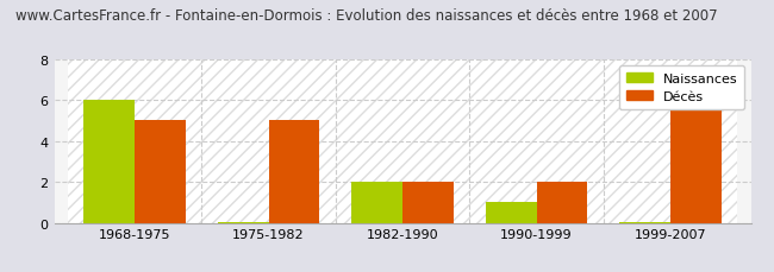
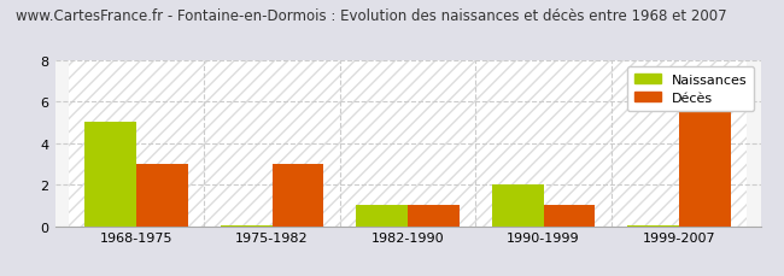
Naissances/1968-1975: 6.0 -> 5.0
Décès/1968-1975: 5.0 -> 3.0
Décès/1975-1982: 5.0 -> 3.0
Naissances/1982-1990: 2.0 -> 1.0
Décès/1982-1990: 2.0 -> 1.0
Naissances/1990-1999: 1.0 -> 2.0
Décès/1990-1999: 2.0 -> 1.0
